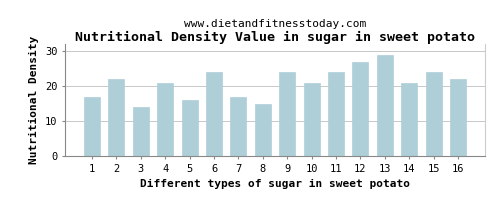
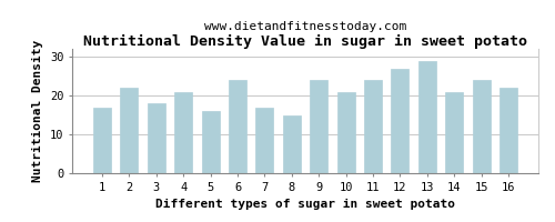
3: 14 -> 18
